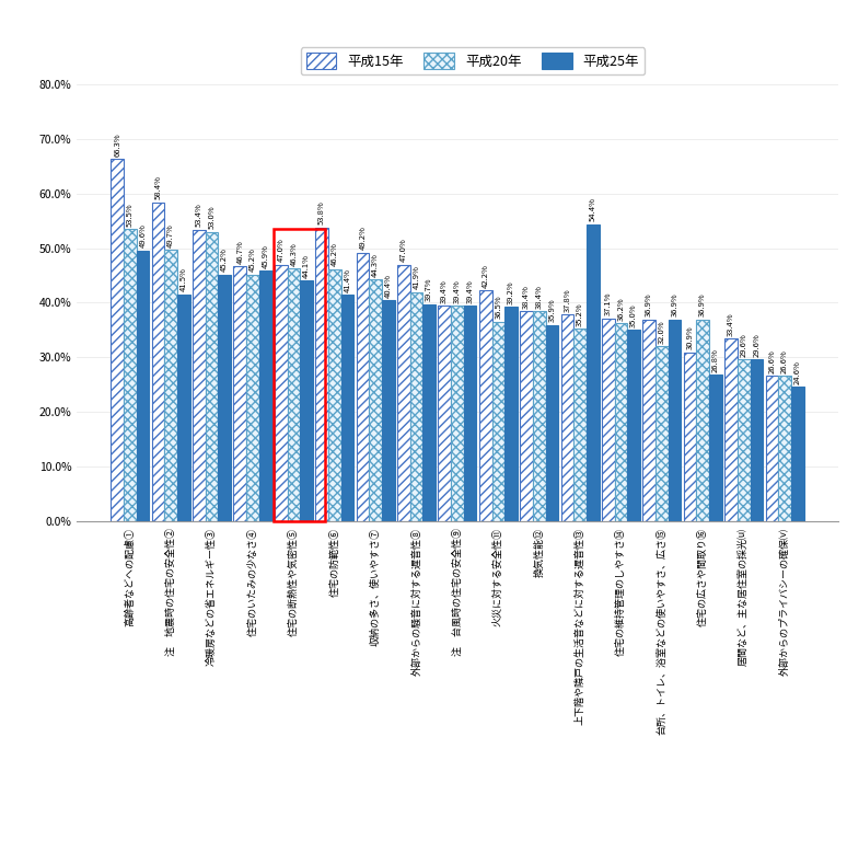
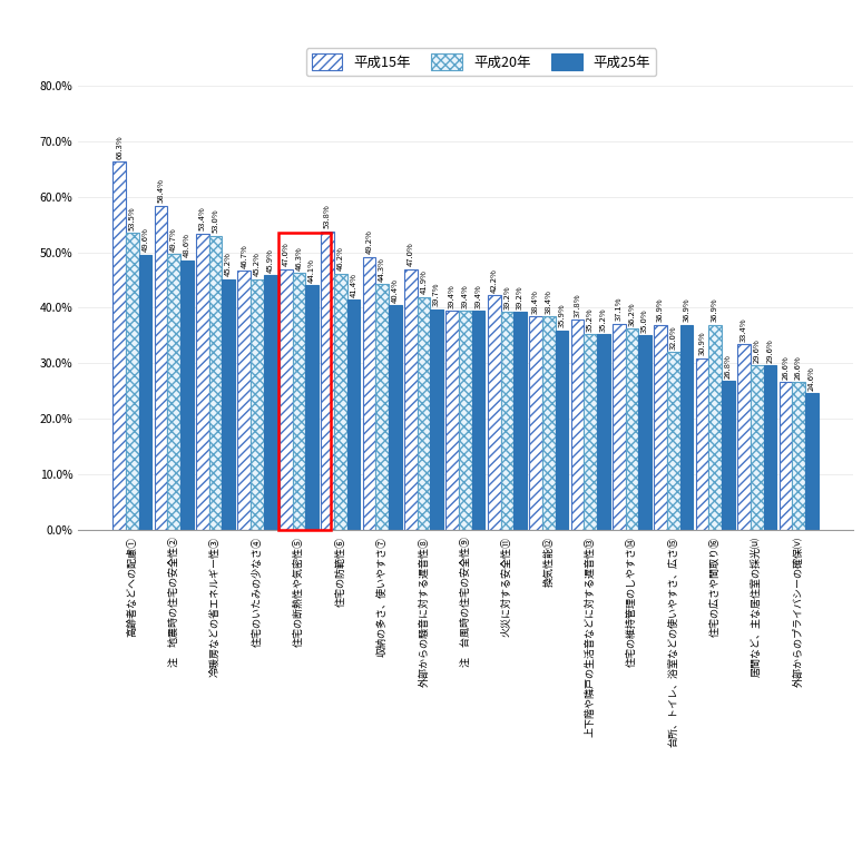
平成25年/注 地震時の住宅の安全性②: 41.5% -> 48.6%
平成20年/火災に対する安全性⑪: 36.5% -> 39.2%
平成25年/上下階や隣戸の生活音などに対する遅音性⑬: 54.4% -> 35.2%
